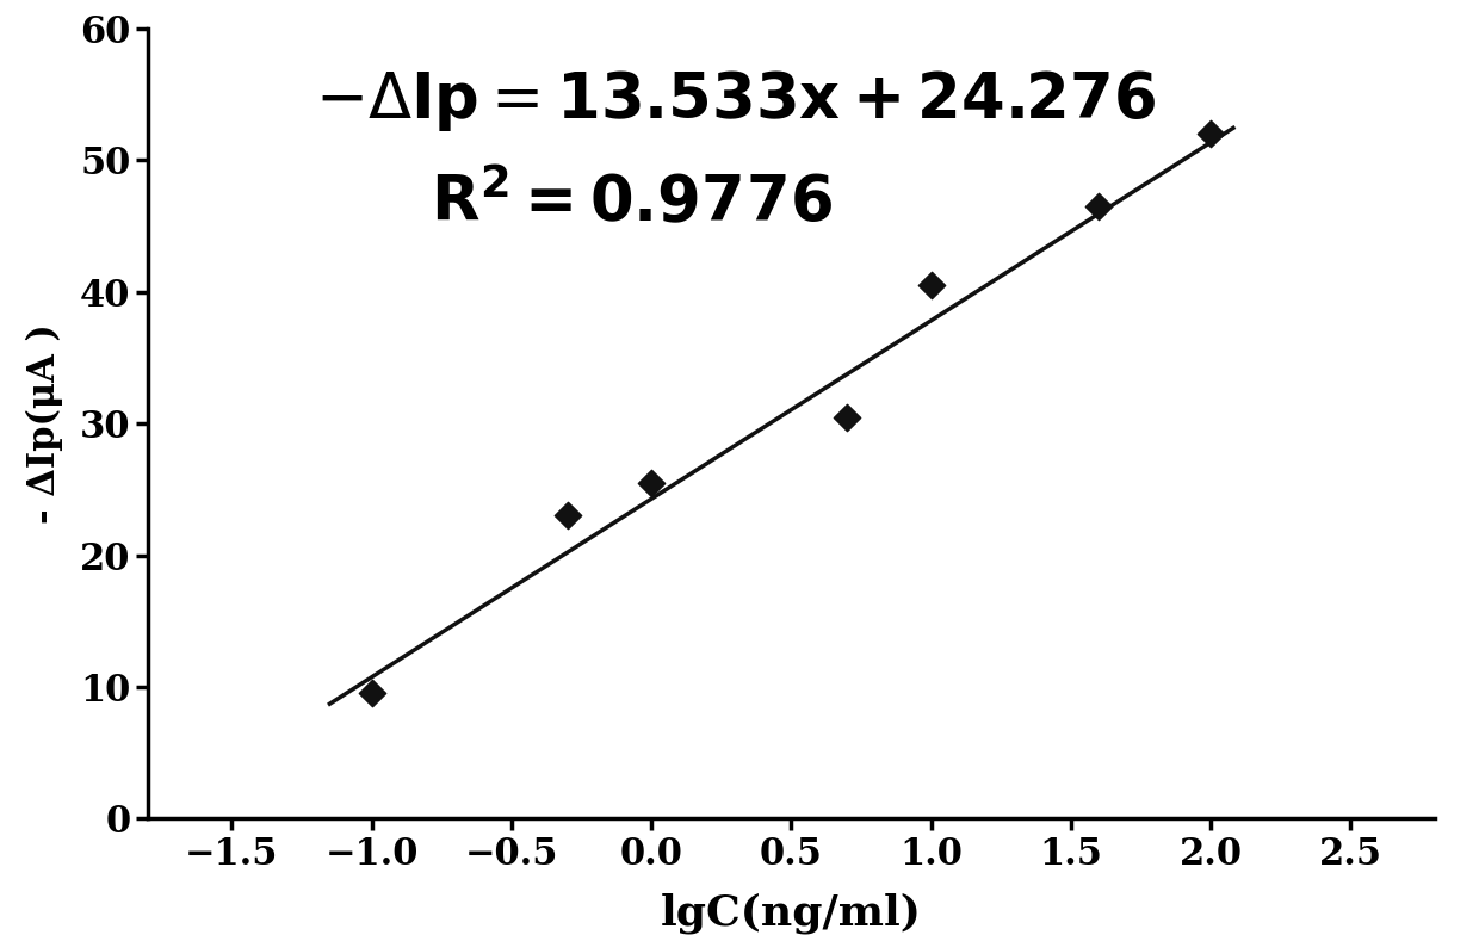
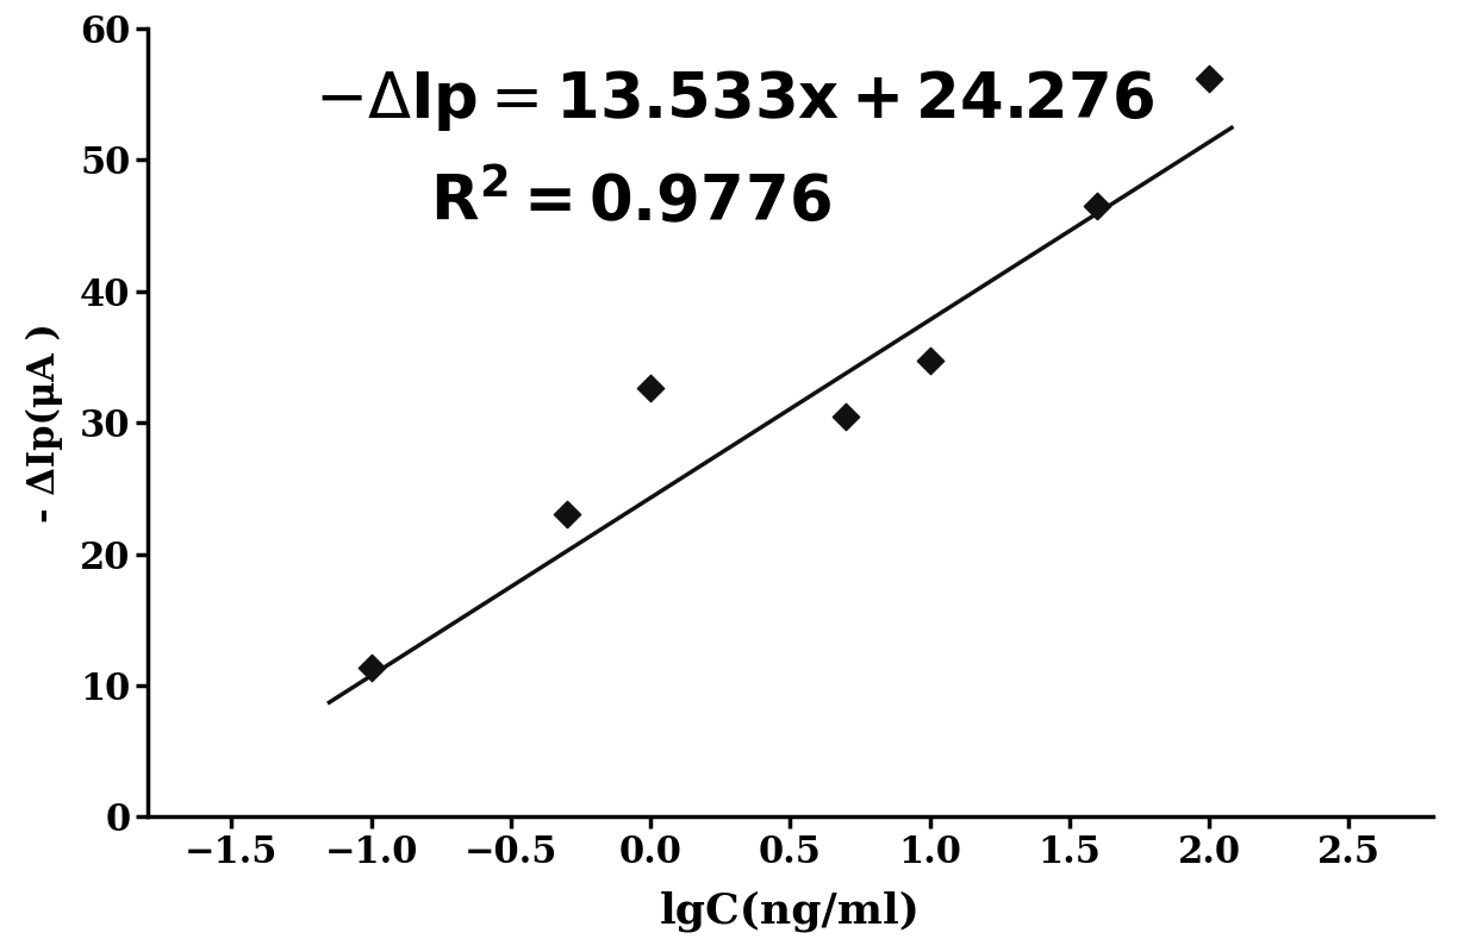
−1.0: 9.5 -> 11.4
0.0: 25.5 -> 32.6
1.0: 40.5 -> 34.7
2.0: 52.0 -> 56.2
